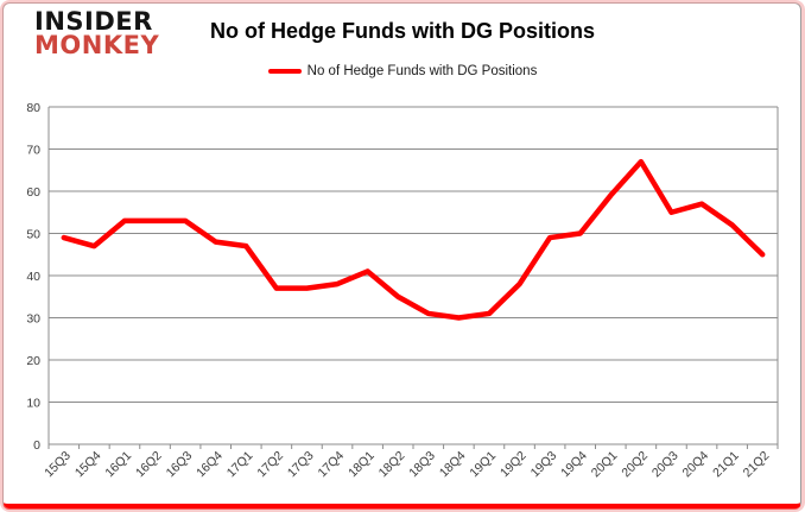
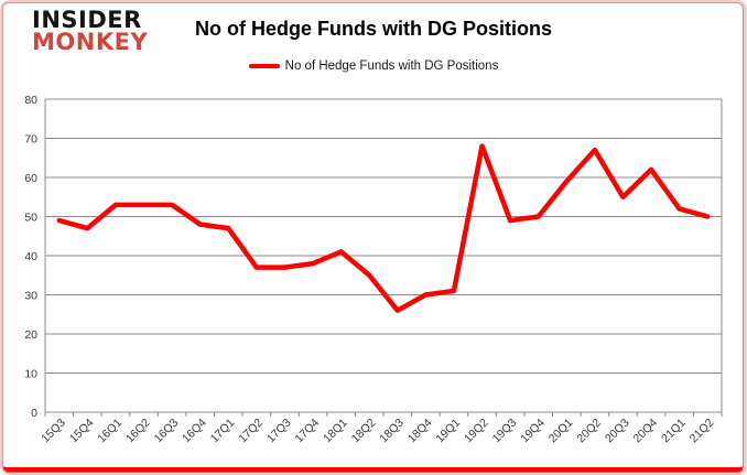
18Q3: 31 -> 26
19Q2: 38 -> 68
20Q4: 57 -> 62
21Q2: 45 -> 50
